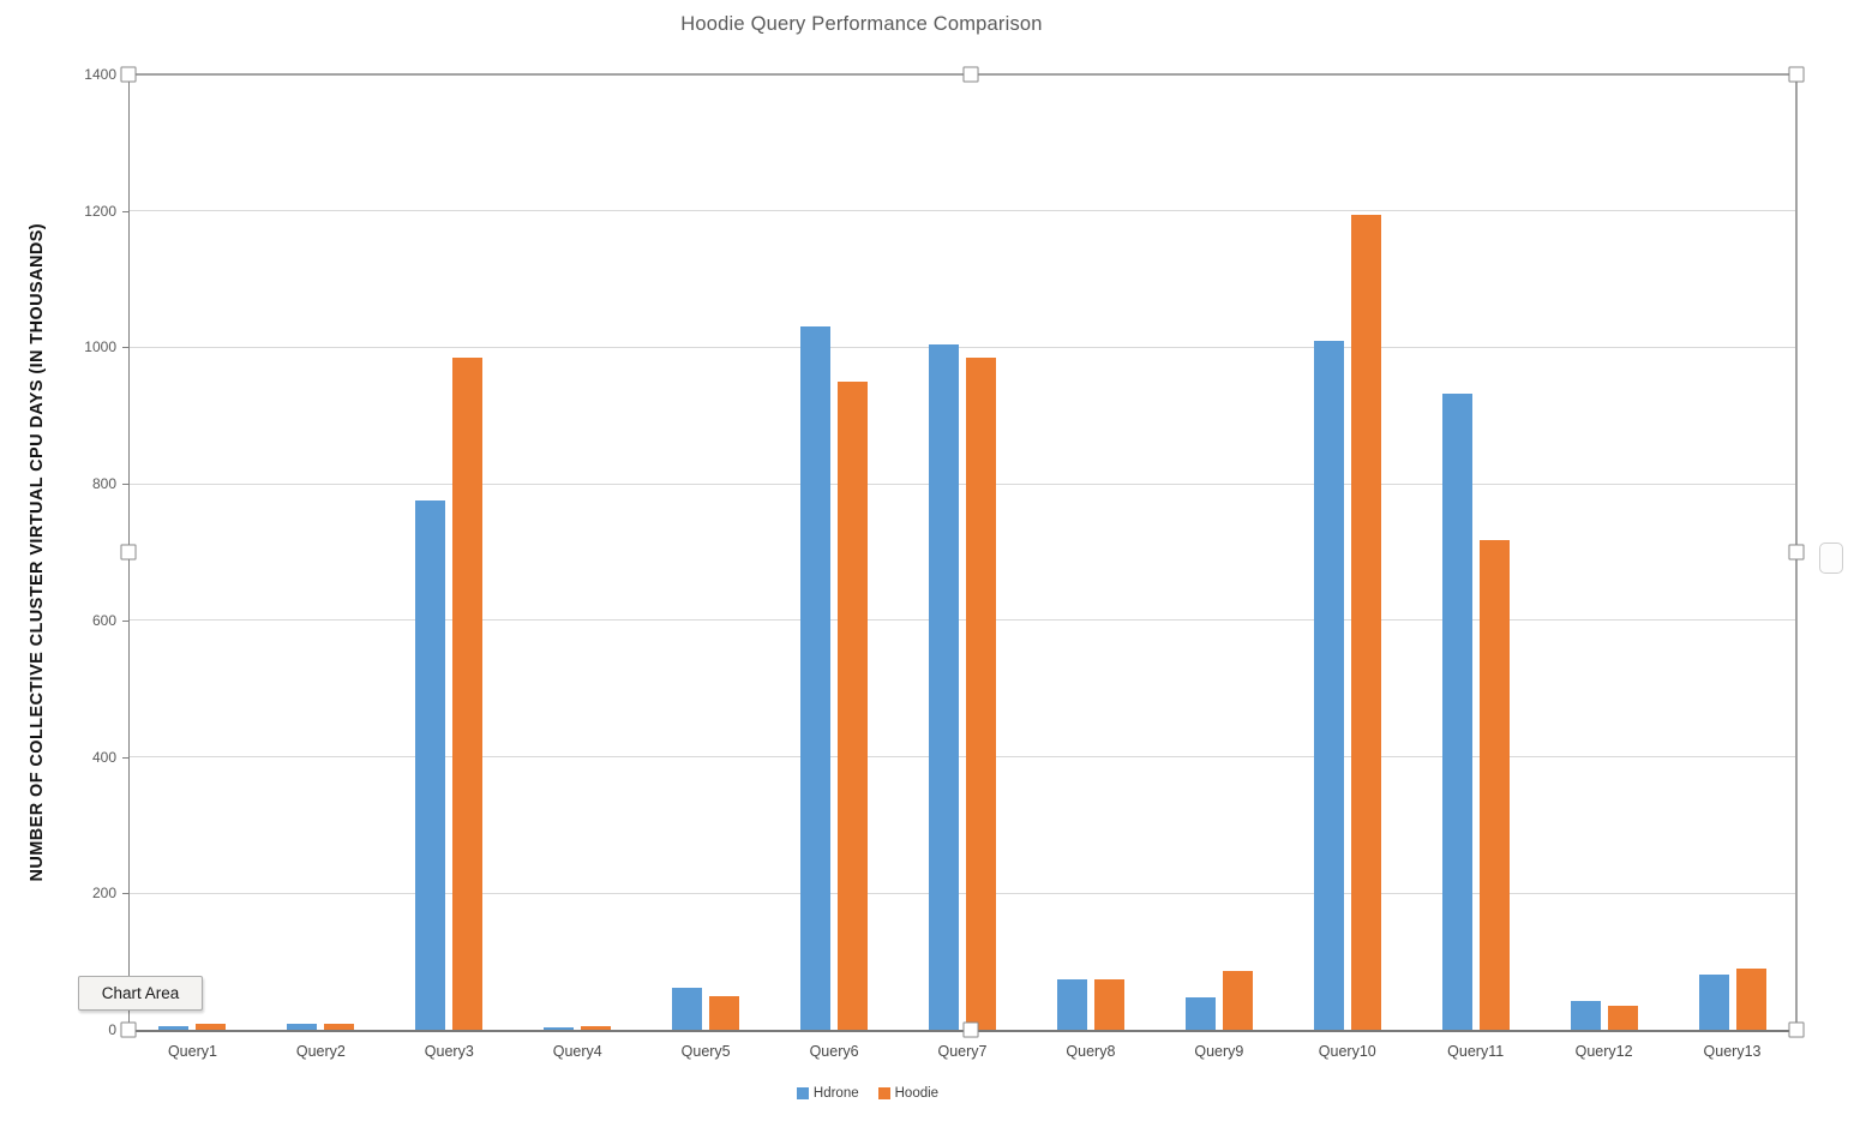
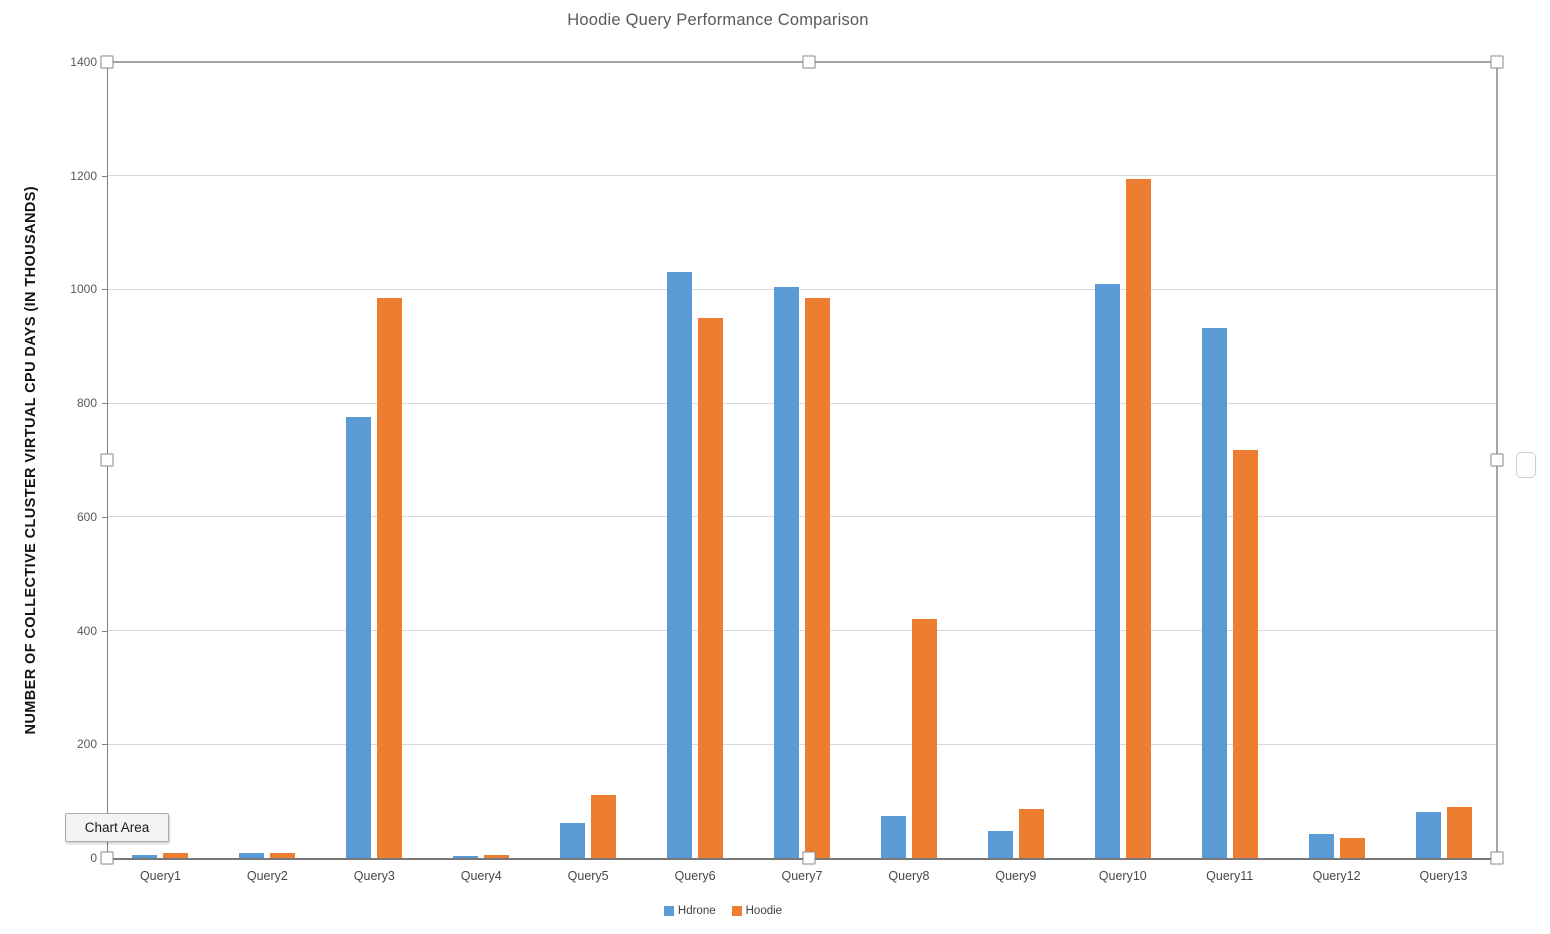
Hoodie/Query5: 50 -> 110
Hoodie/Query8: 70 -> 420
